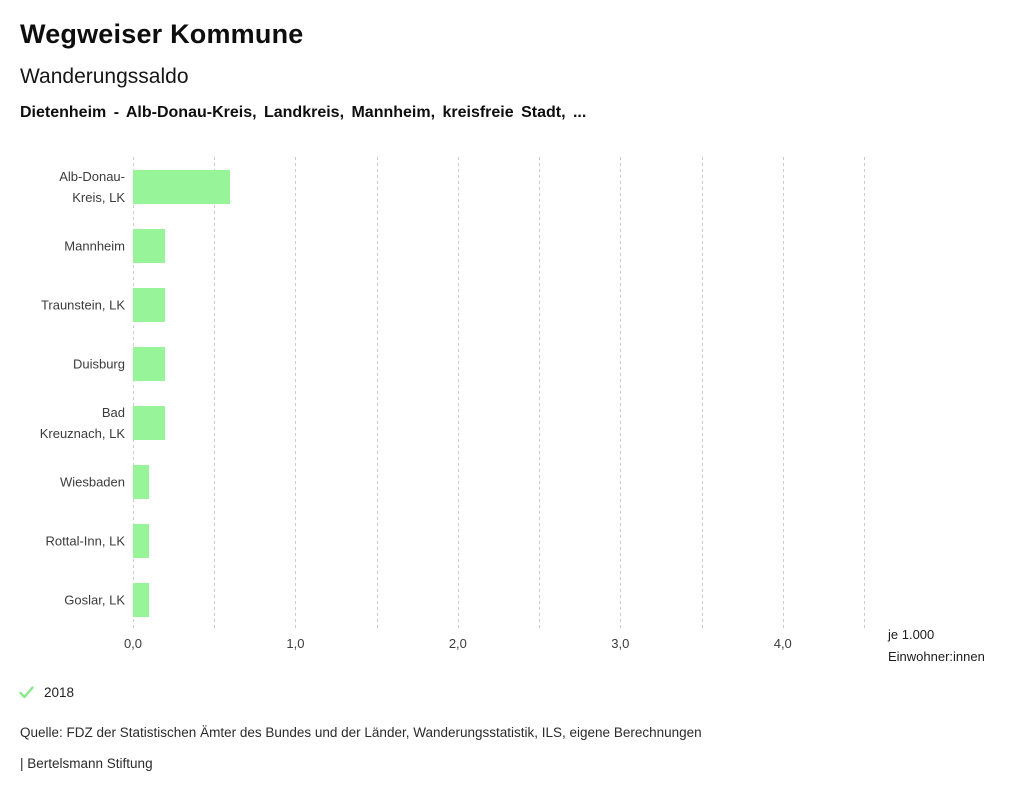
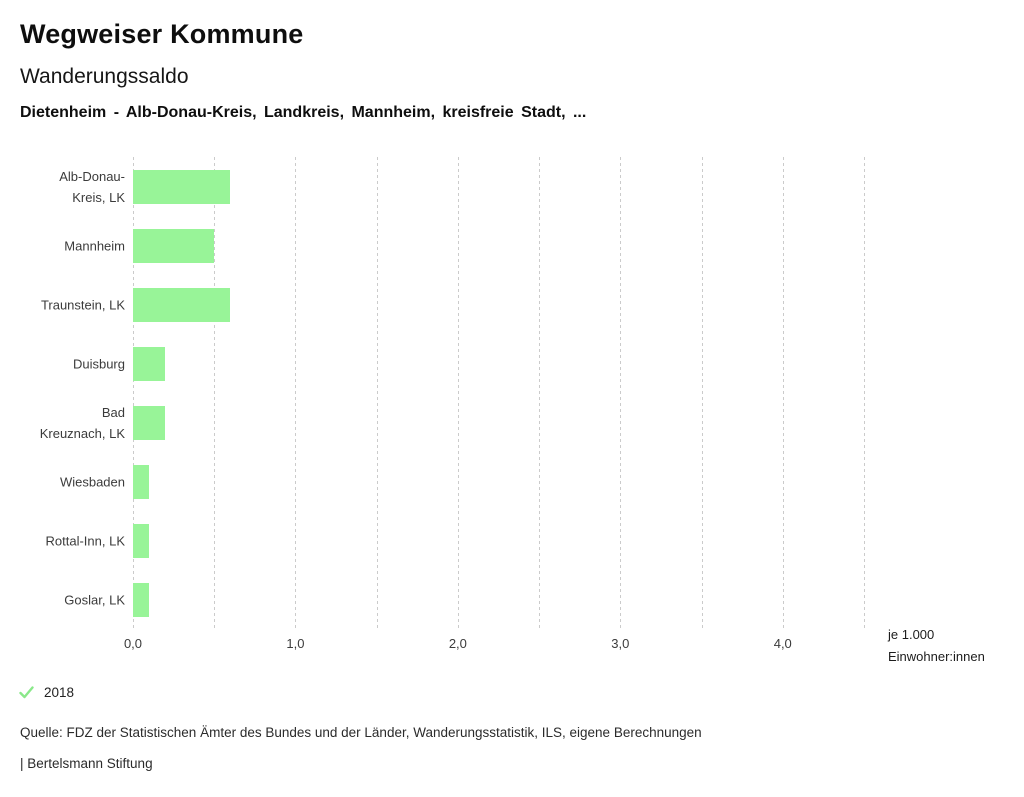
Mannheim: 0,2 -> 0,5
Traunstein, LK: 0,2 -> 0,6
